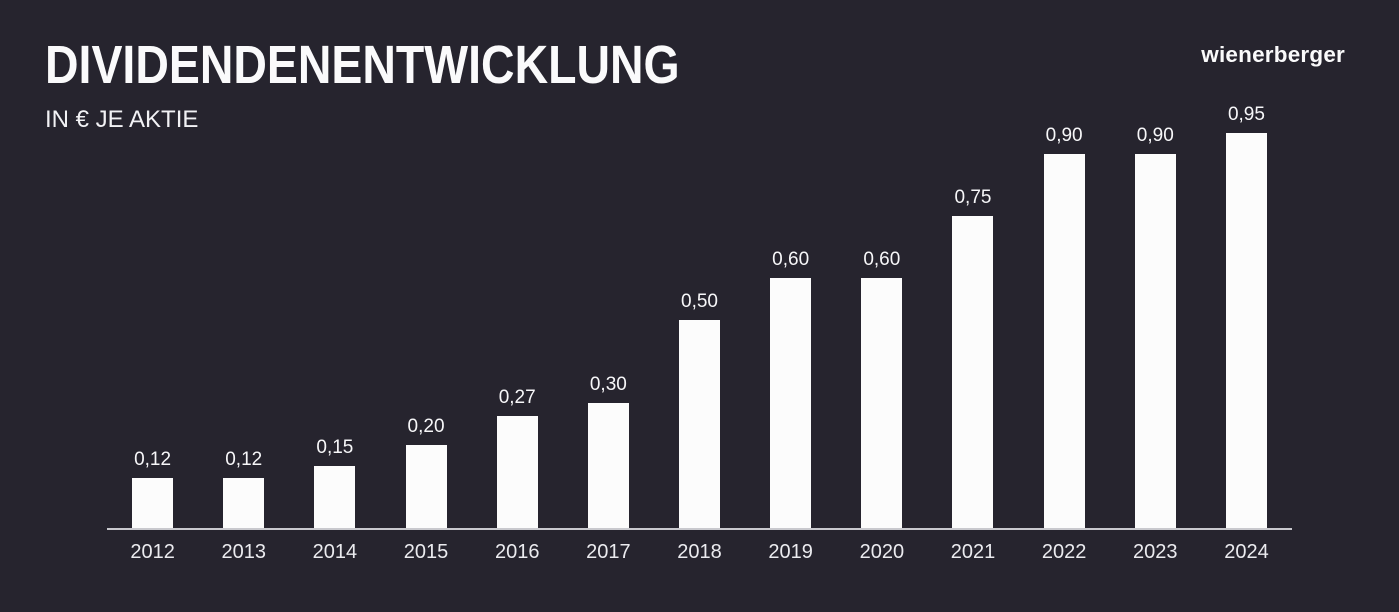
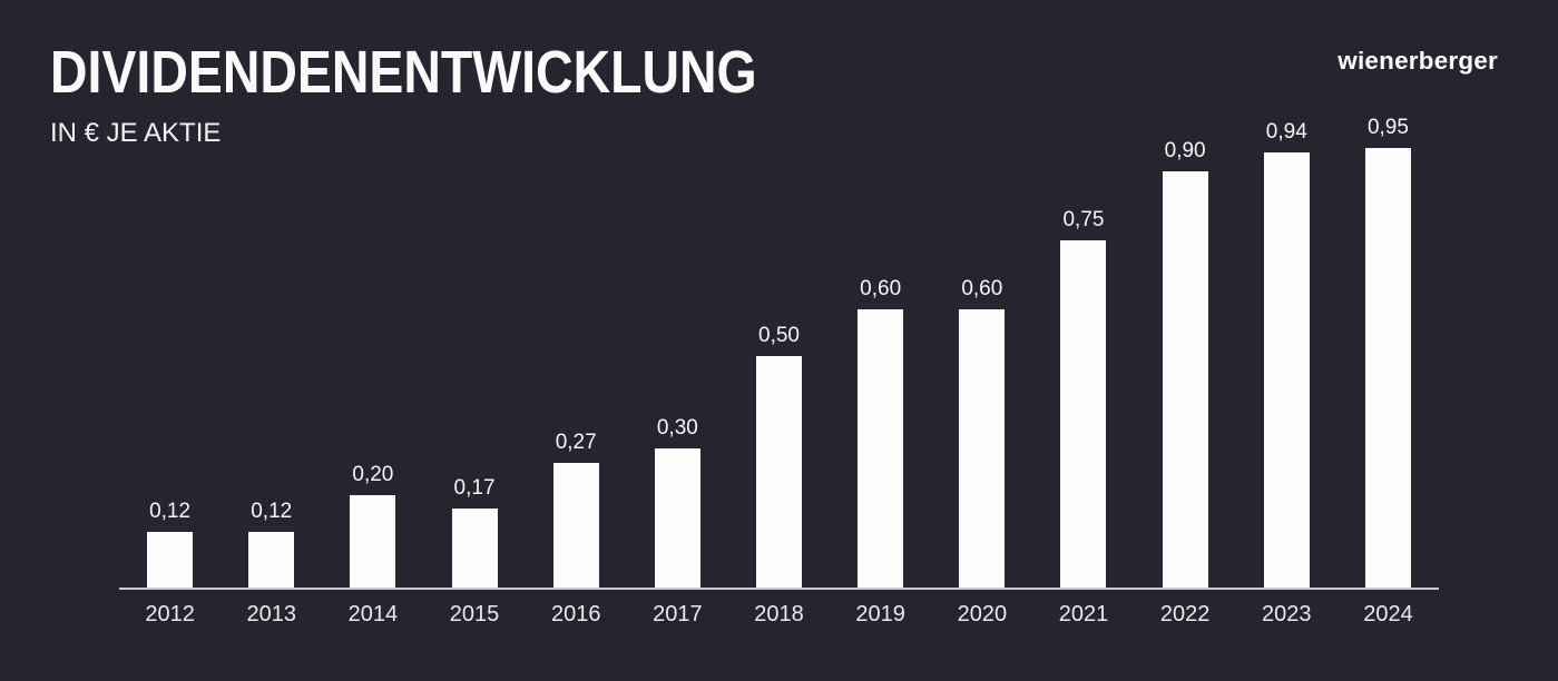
2014: 0,15 -> 0,20
2015: 0,20 -> 0,17
2023: 0,90 -> 0,94
